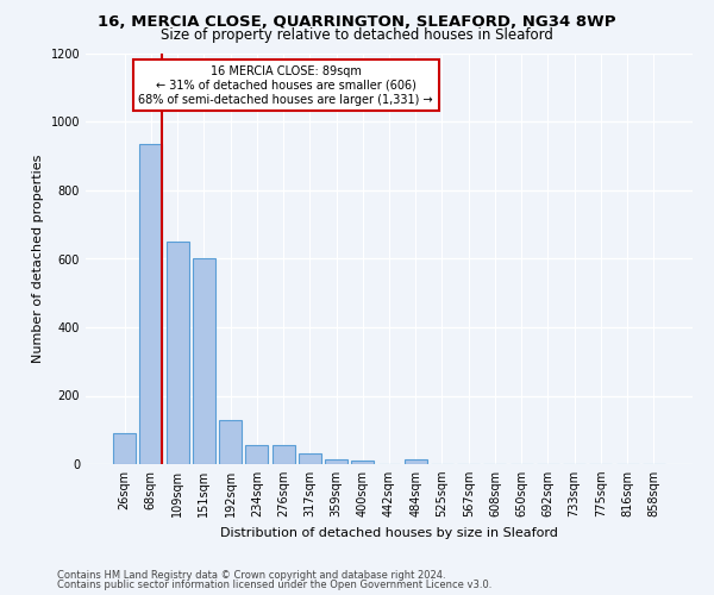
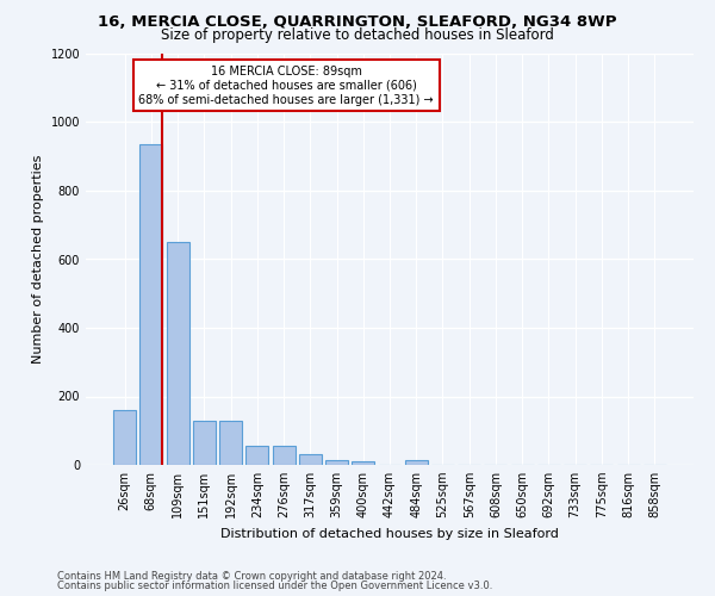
26sqm: 90 -> 160
151sqm: 600 -> 130
